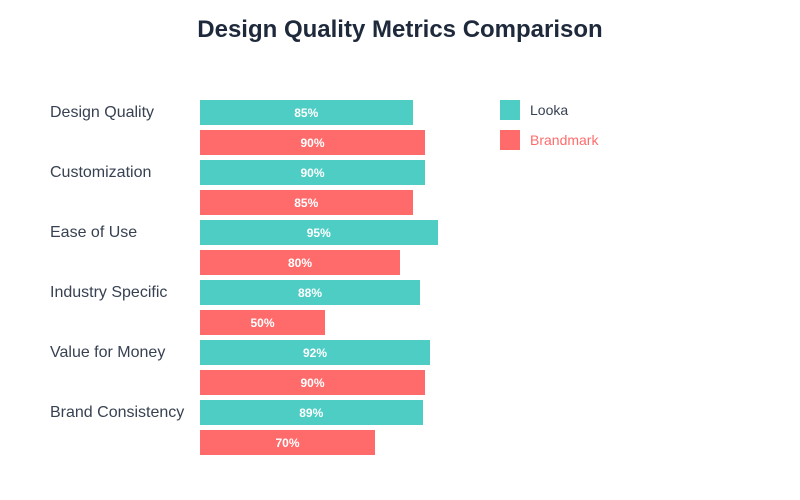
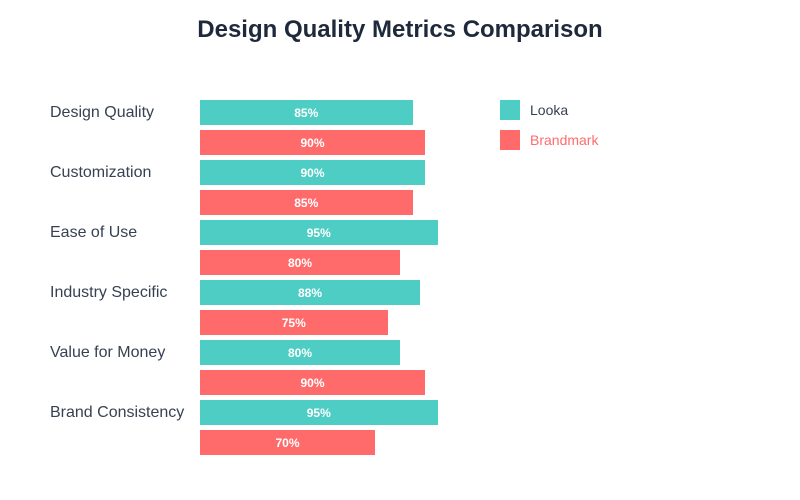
Brandmark/Industry Specific: 50% -> 75%
Looka/Value for Money: 92% -> 80%
Looka/Brand Consistency: 89% -> 95%
